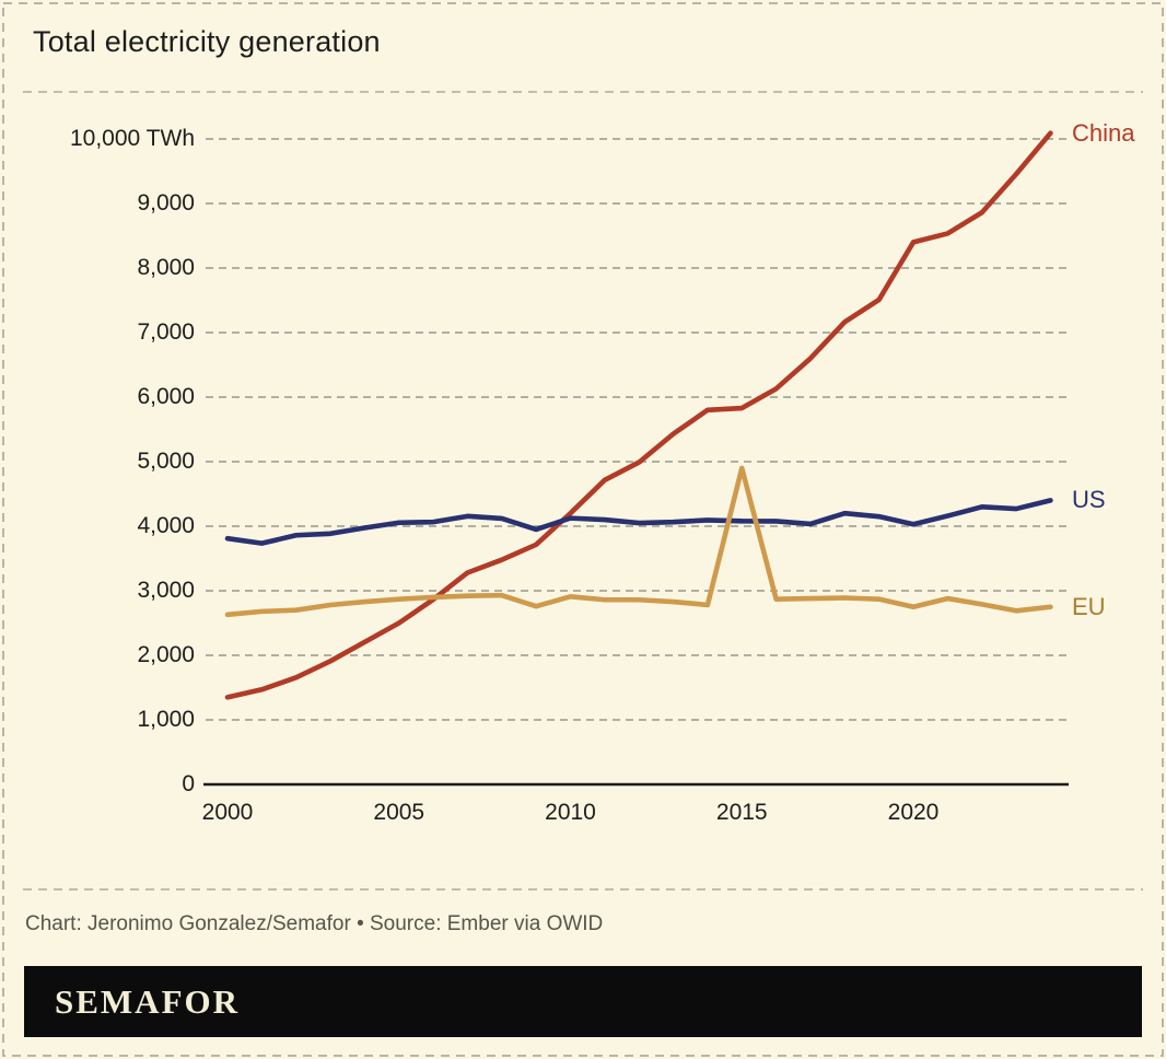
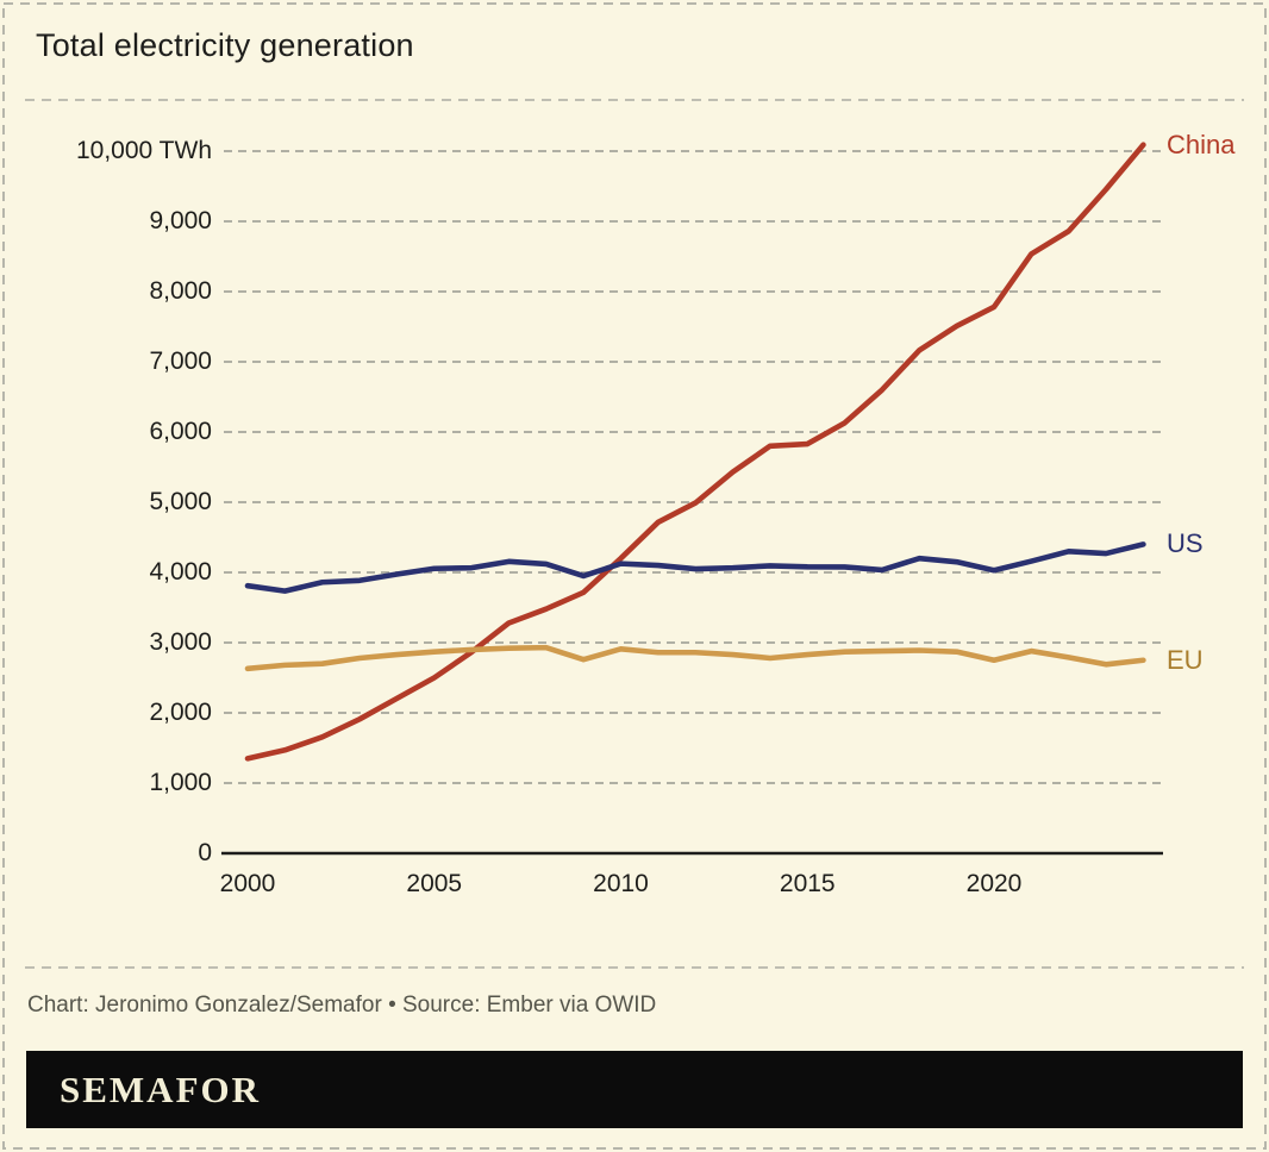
EU/2015: 4900 -> 2800
China/2020: 8400 -> 7800
